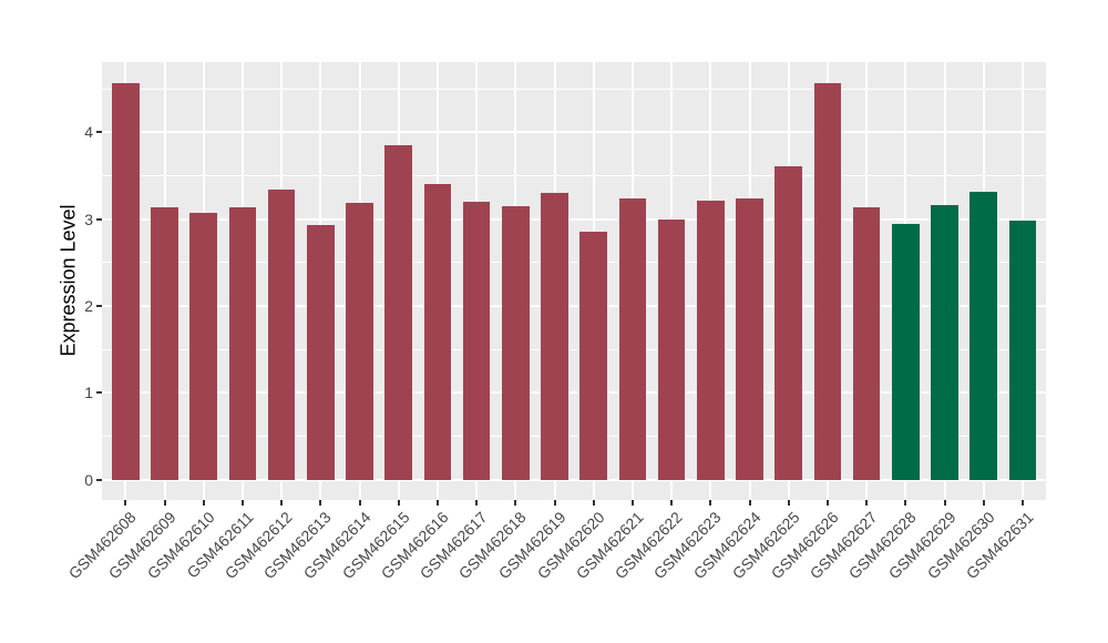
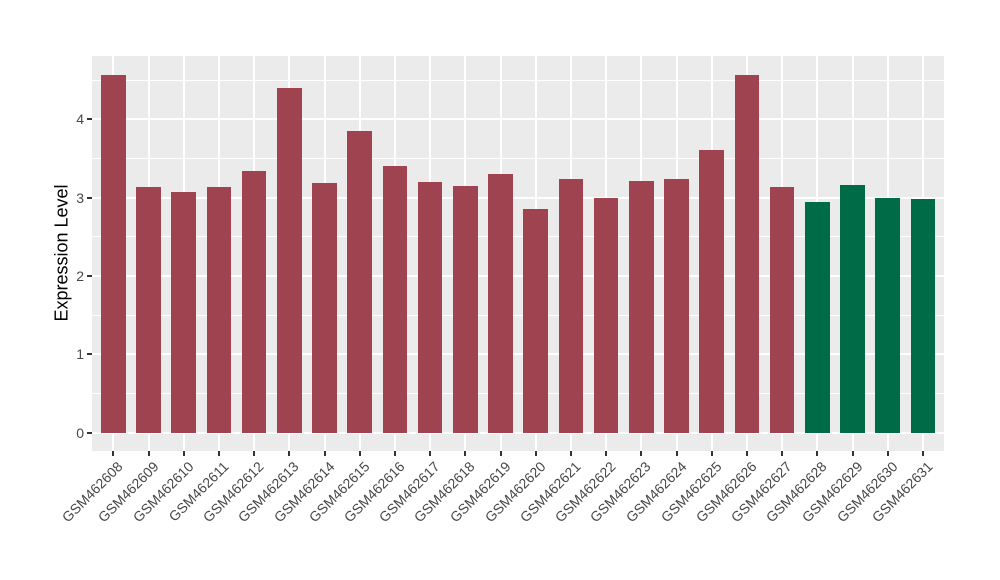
GSM462613: 2.9 -> 4.4
GSM462630: 3.3 -> 3.0
